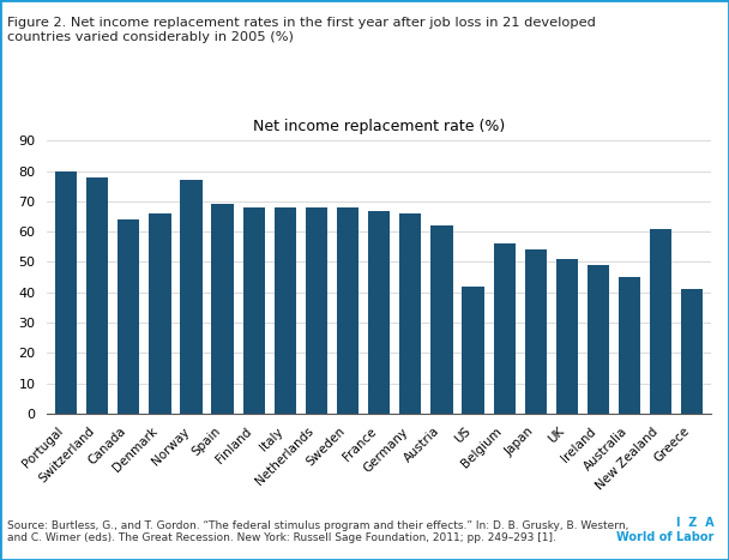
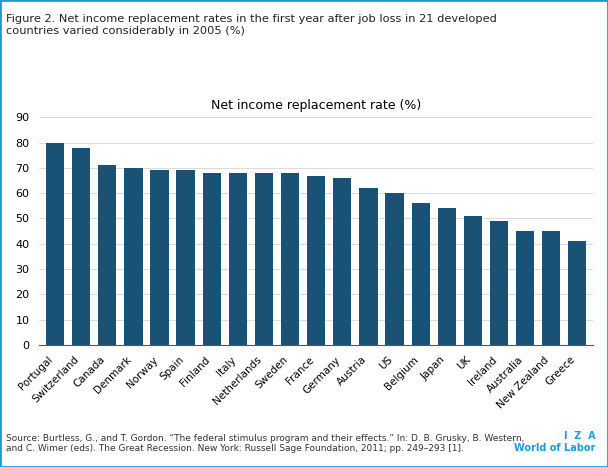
Canada: 64 -> 71
Denmark: 66 -> 70
Norway: 77 -> 69
US: 42 -> 60
New Zealand: 61 -> 45
